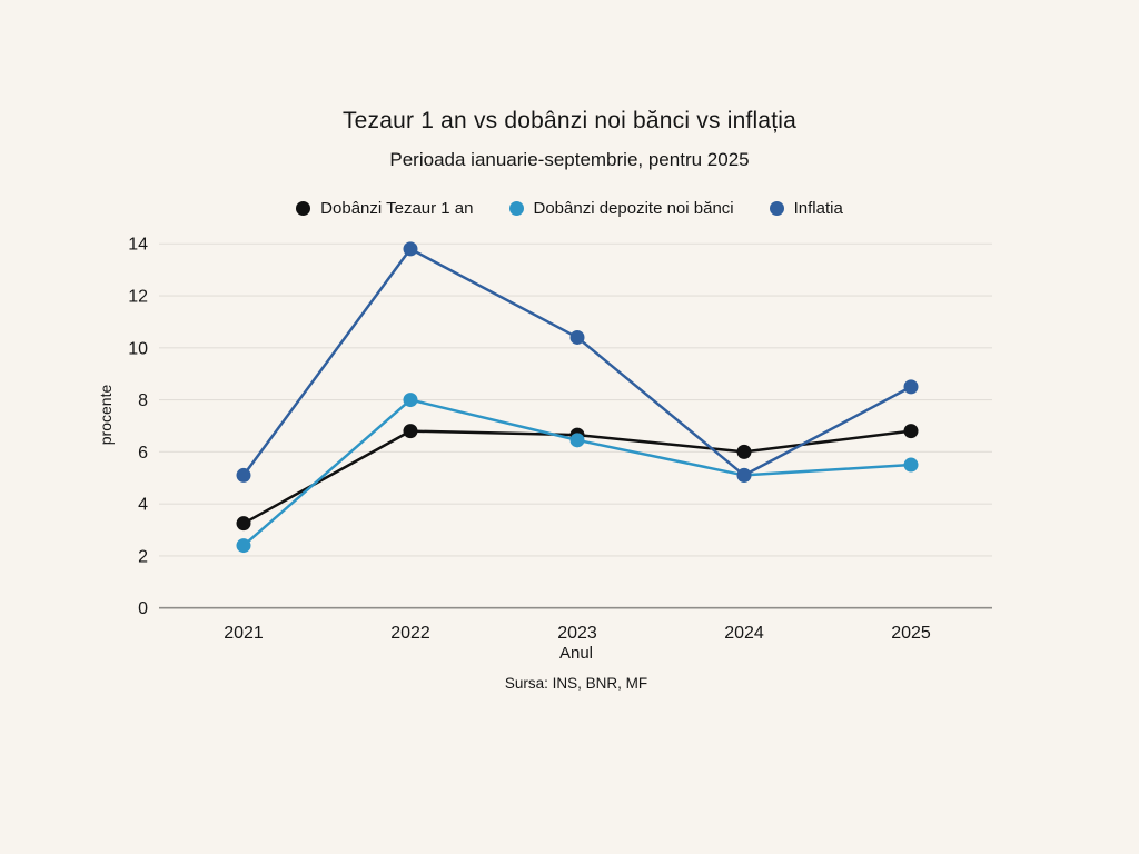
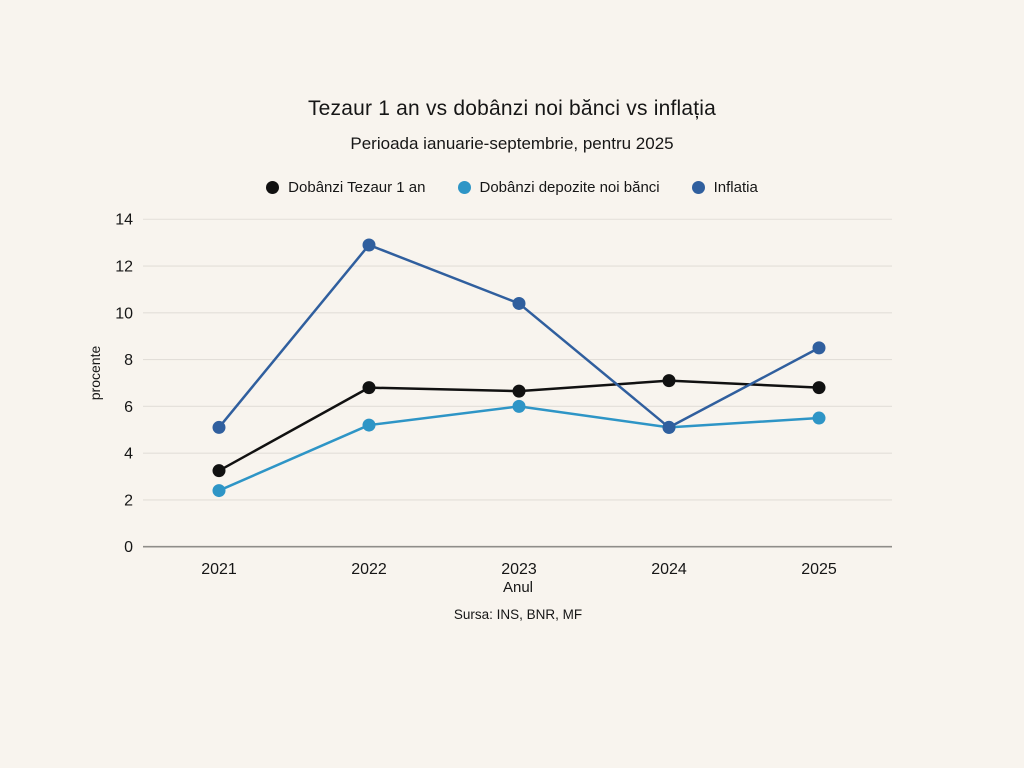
Dobânzi depozite noi bănci/2022: 8.0 -> 5.2
Inflatia/2022: 13.8 -> 12.9
Dobânzi depozite noi bănci/2023: 6.5 -> 6.0
Dobânzi Tezaur 1 an/2024: 6.0 -> 7.1
